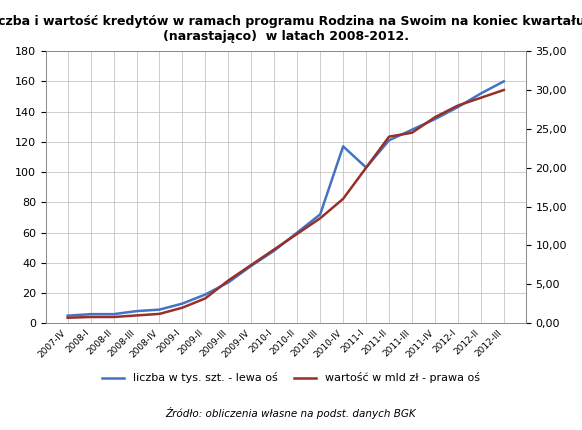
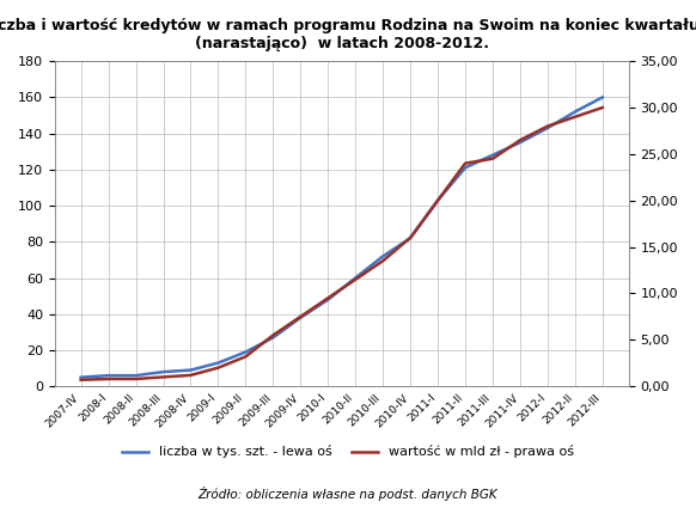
liczba w tys. szt. - lewa oś/2010-IV: 117 -> 82
